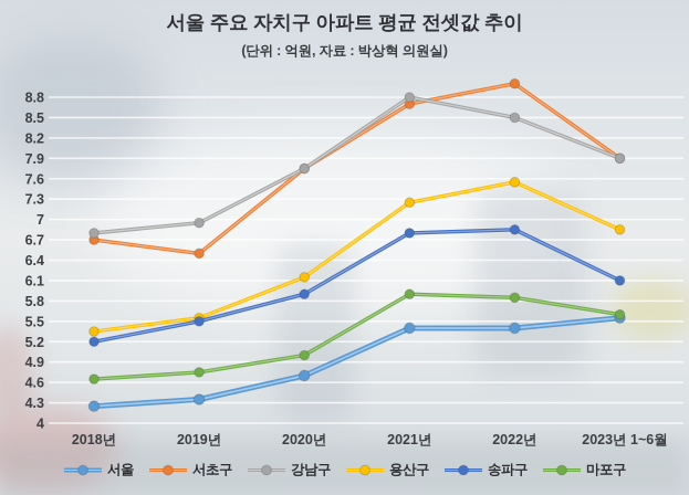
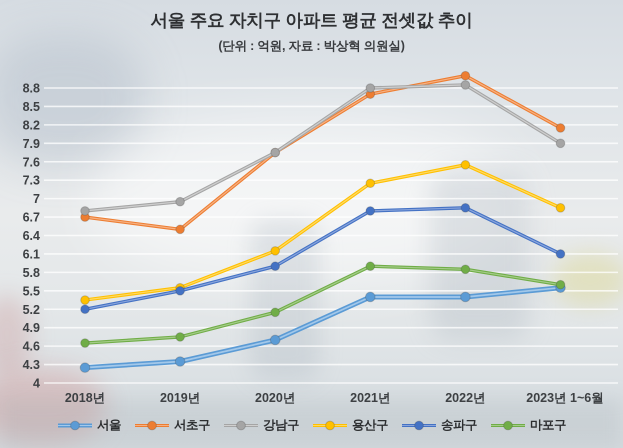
마포구/2020년: 5.0 -> 5.2
강남구/2022년: 8.5 -> 8.8
서초구/2023년 1~6월: 7.9 -> 8.2
